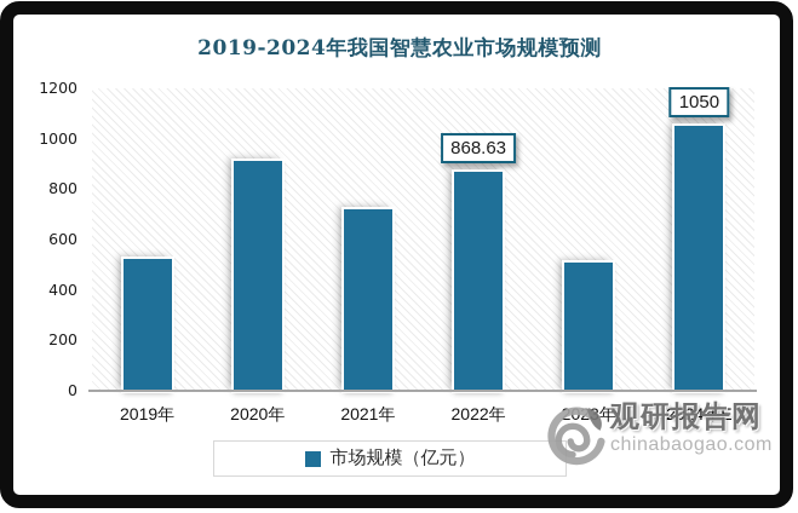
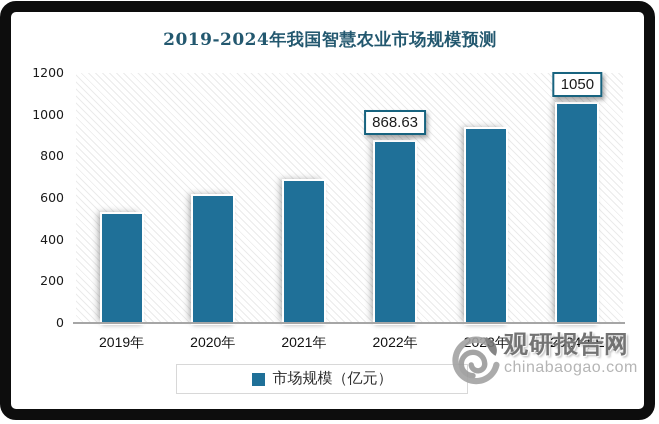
2020年: 910 -> 610
2021年: 720 -> 680
2023年: 510 -> 930
